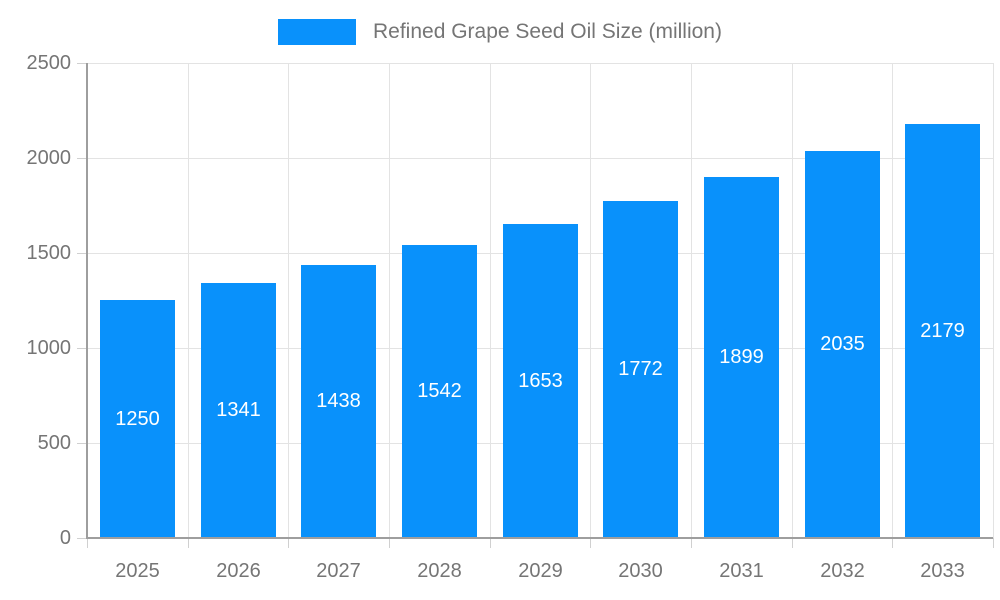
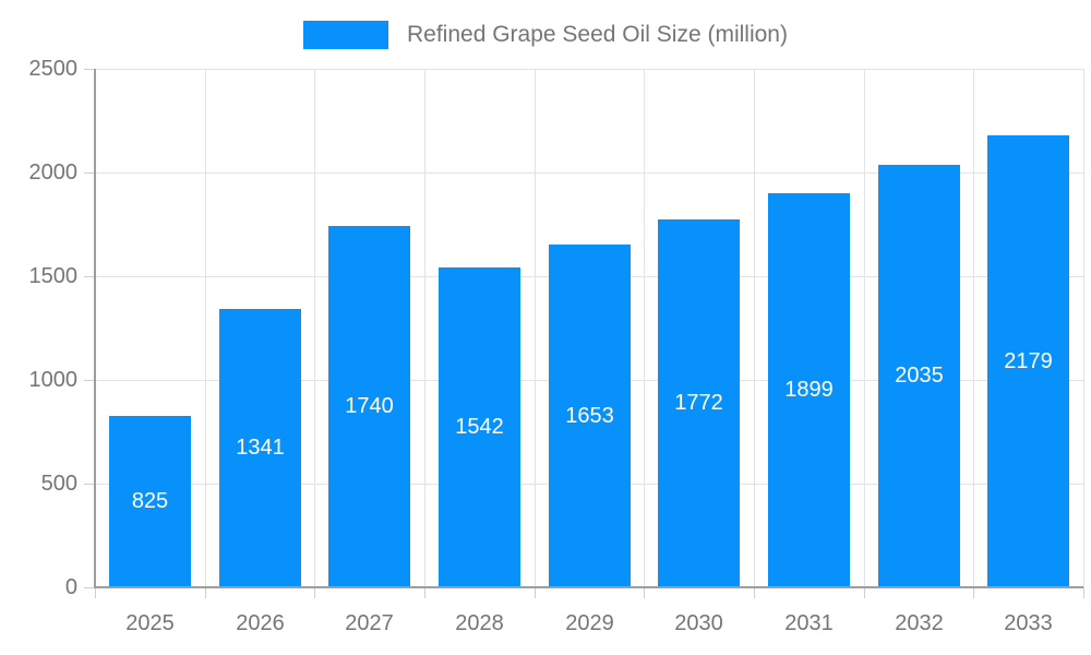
2025: 1250 -> 825
2027: 1438 -> 1740
